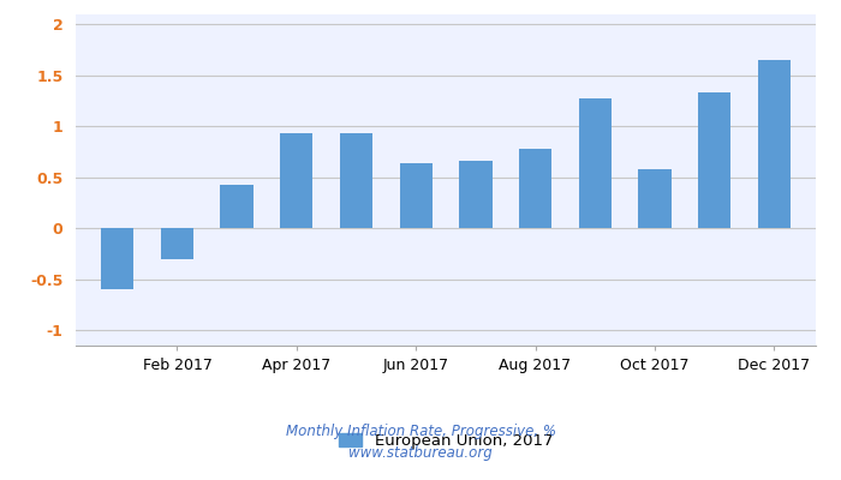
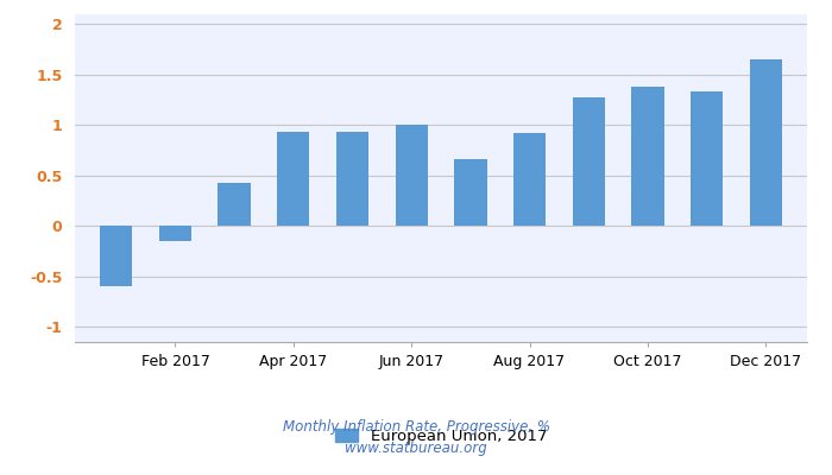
Feb 2017: -0.30 -> -0.15
Jun 2017: 0.64 -> 1.00
Aug 2017: 0.78 -> 0.92
Oct 2017: 0.58 -> 1.38
